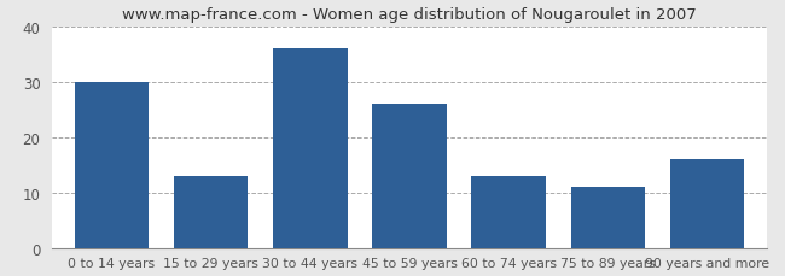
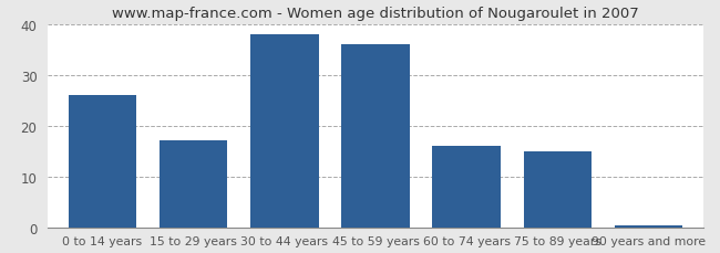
0 to 14 years: 30.0 -> 26.0
15 to 29 years: 13.0 -> 17.0
30 to 44 years: 36.0 -> 38.0
45 to 59 years: 26.0 -> 36.0
60 to 74 years: 13.0 -> 16.0
75 to 89 years: 11.0 -> 15.0
90 years and more: 16.0 -> 0.5
